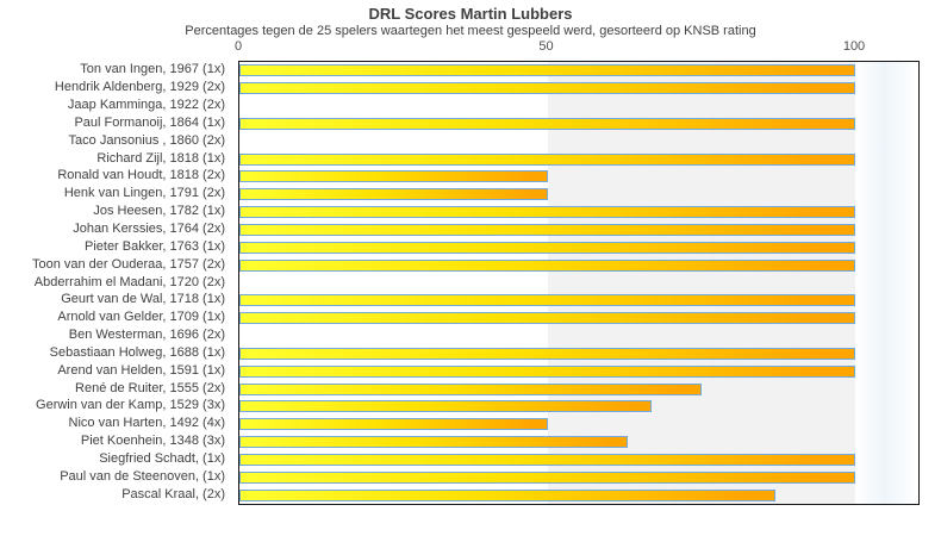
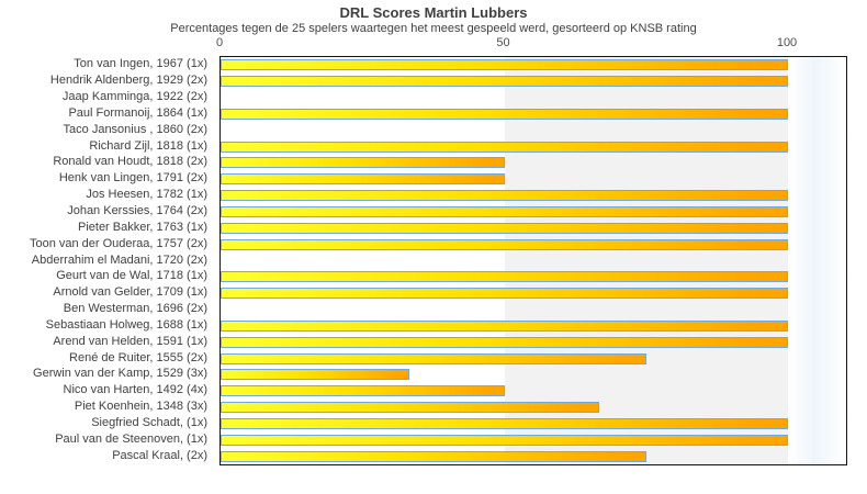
Gerwin van der Kamp, 1529 (3x): 67 -> 33
Piet Koenhein, 1348 (3x): 63 -> 67
Pascal Kraal, (2x): 87 -> 75
